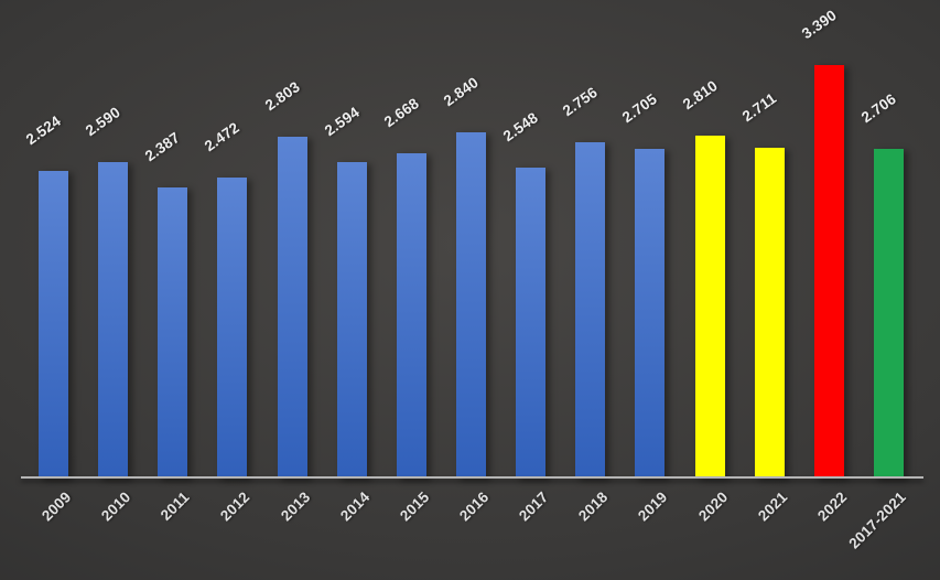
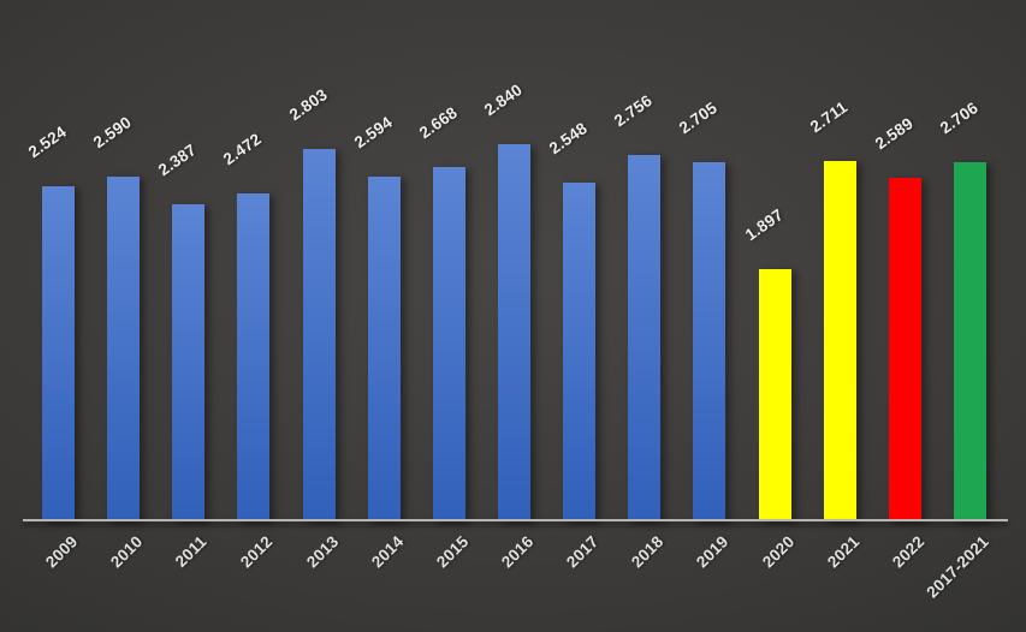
2020: 2.810 -> 1.897
2022: 3.390 -> 2.589
